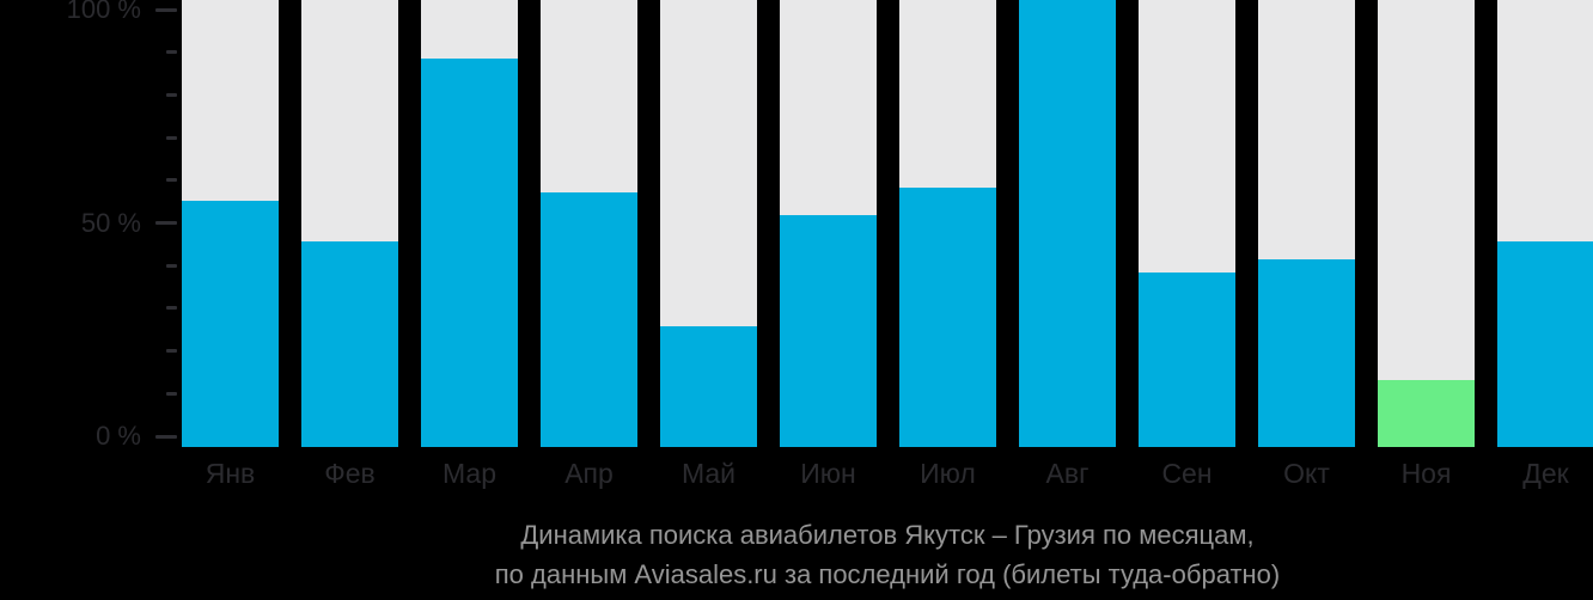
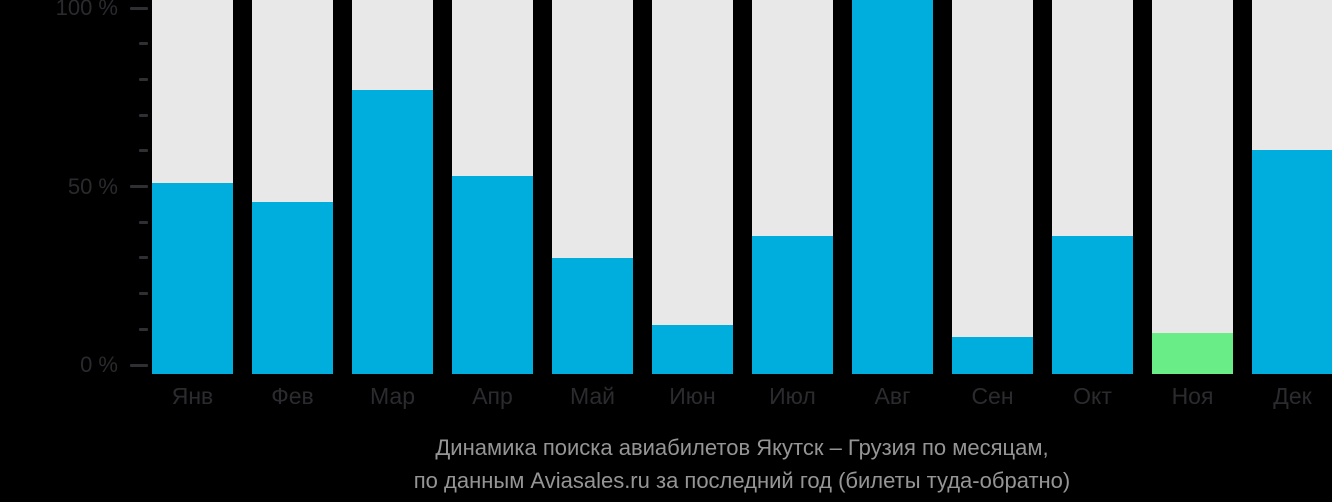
Янв: 55% -> 51%
Мар: 87% -> 76%
Апр: 57% -> 53%
Май: 27% -> 31%
Июн: 52% -> 13%
Июл: 58% -> 37%
Сен: 39% -> 10%
Окт: 42% -> 37%
Ноя: 15% -> 11%
Дек: 46% -> 60%
